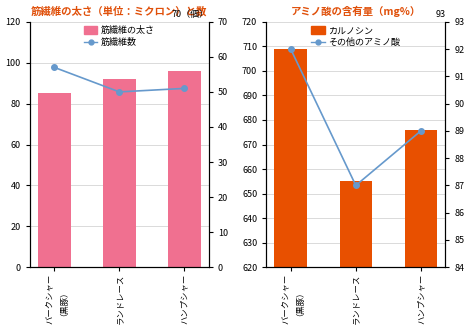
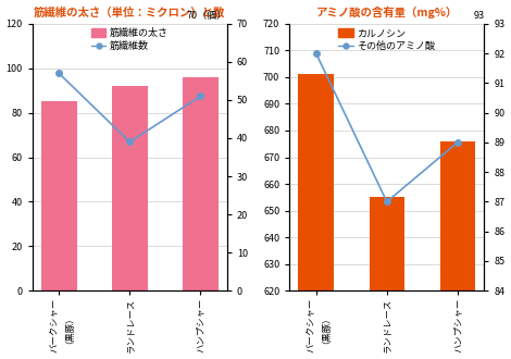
筋繊維の太さ（単位：ミクロン）と数/筋繊維数/ランドレース: 50 -> 39
アミノ酸の含有量（mg%）/カルノシン/バークシャー （黒豚）: 709 -> 701
